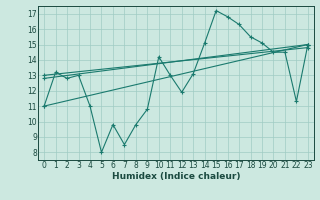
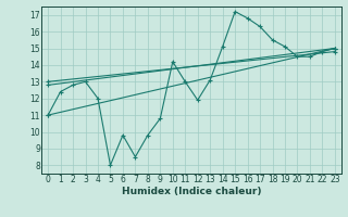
1: 13.2 -> 12.4
4: 11.0 -> 12.0
22: 11.3 -> 14.8
